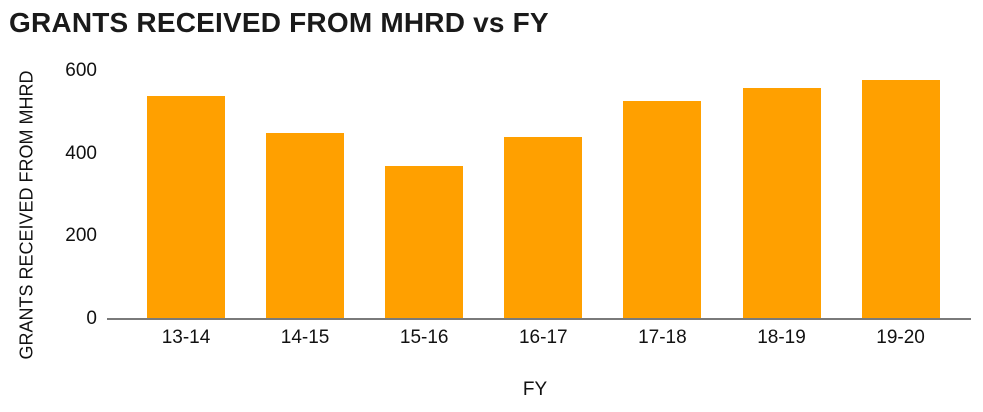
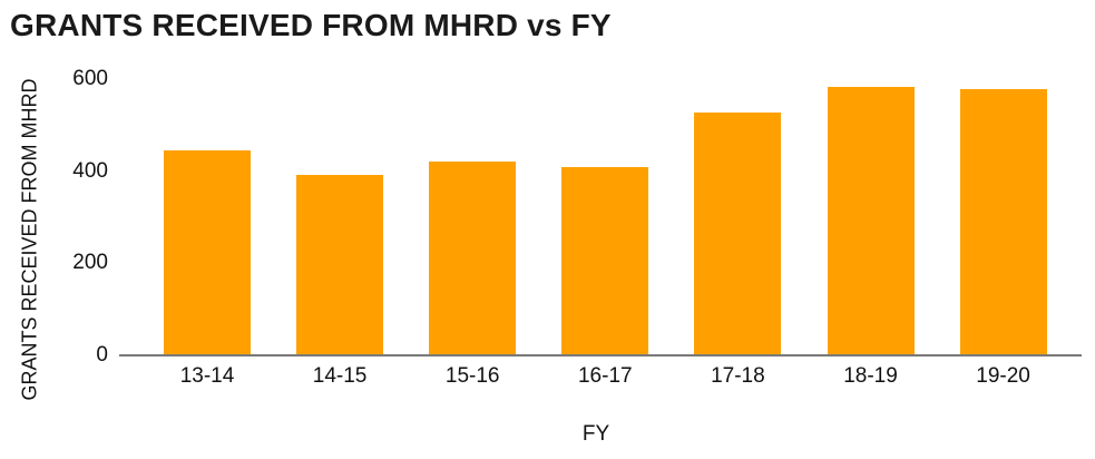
13-14: 540 -> 440
14-15: 450 -> 390
15-16: 370 -> 420
16-17: 440 -> 410
18-19: 560 -> 580
